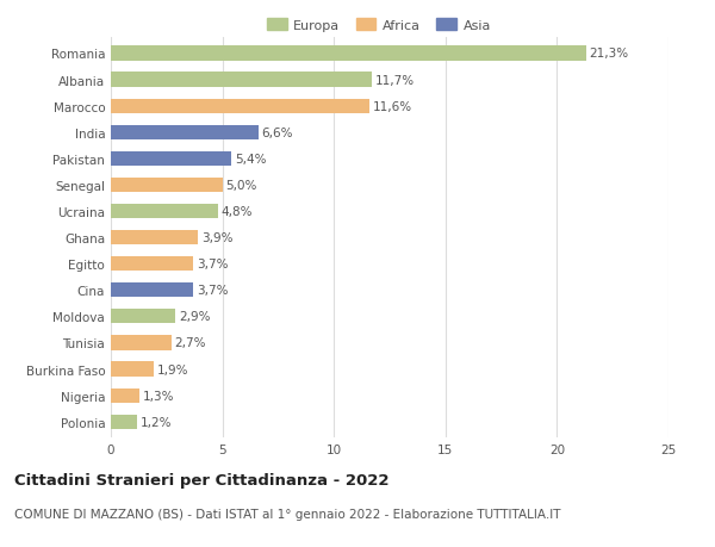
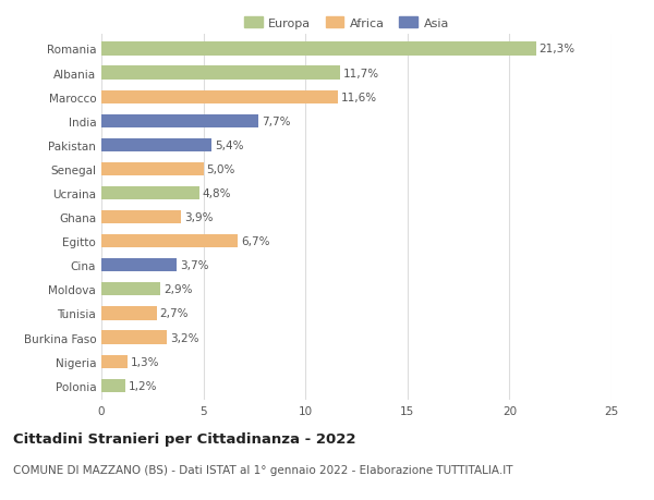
India: 6,6% -> 7,7%
Egitto: 3,7% -> 6,7%
Burkina Faso: 1,9% -> 3,2%
